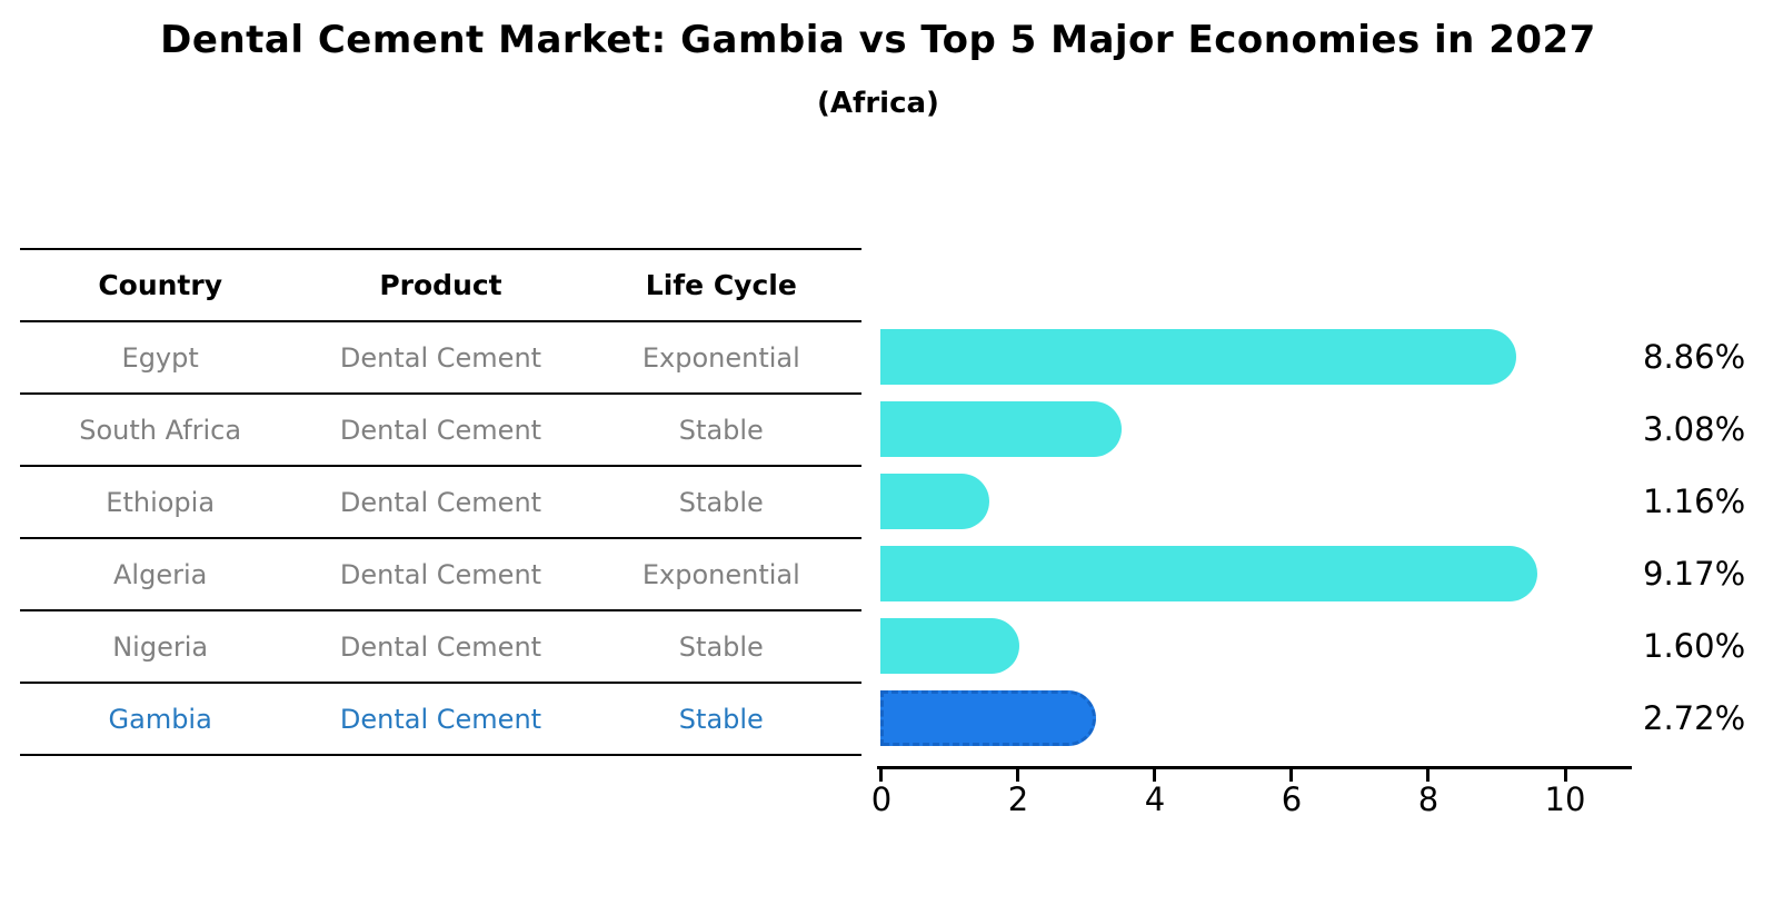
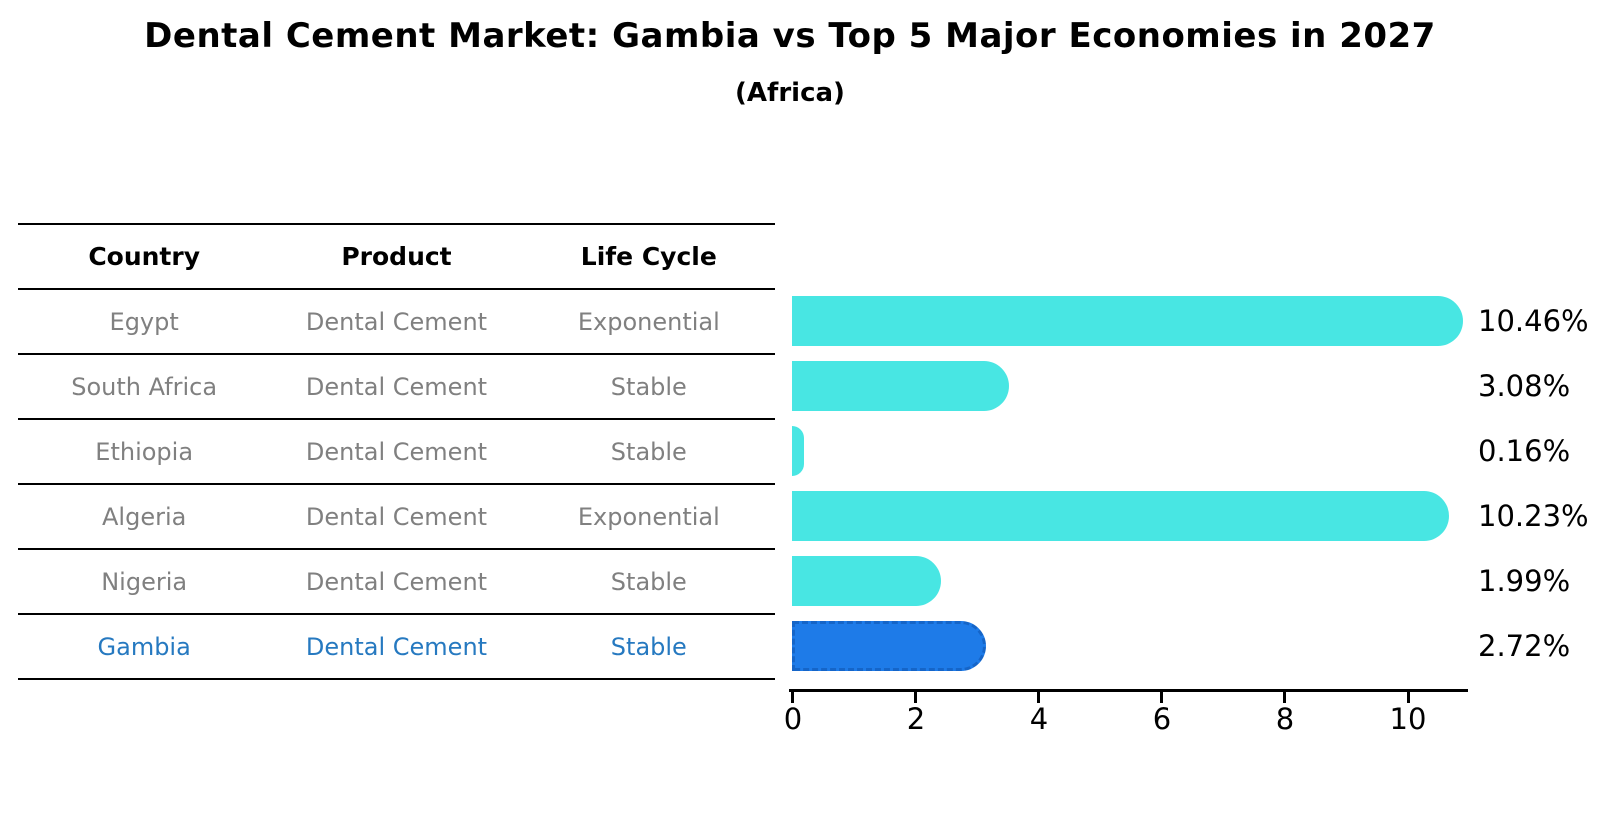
Egypt: 8.86% -> 10.46%
Ethiopia: 1.16% -> 0.16%
Algeria: 9.17% -> 10.23%
Nigeria: 1.60% -> 1.99%
